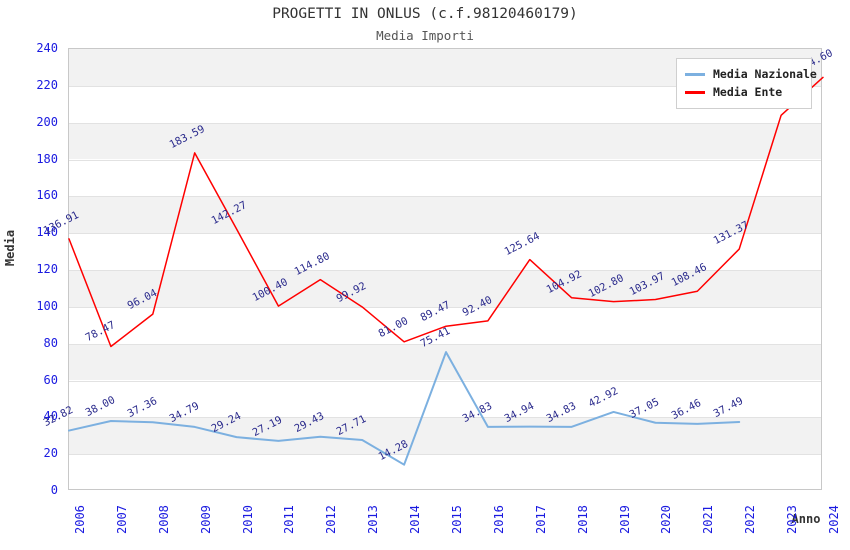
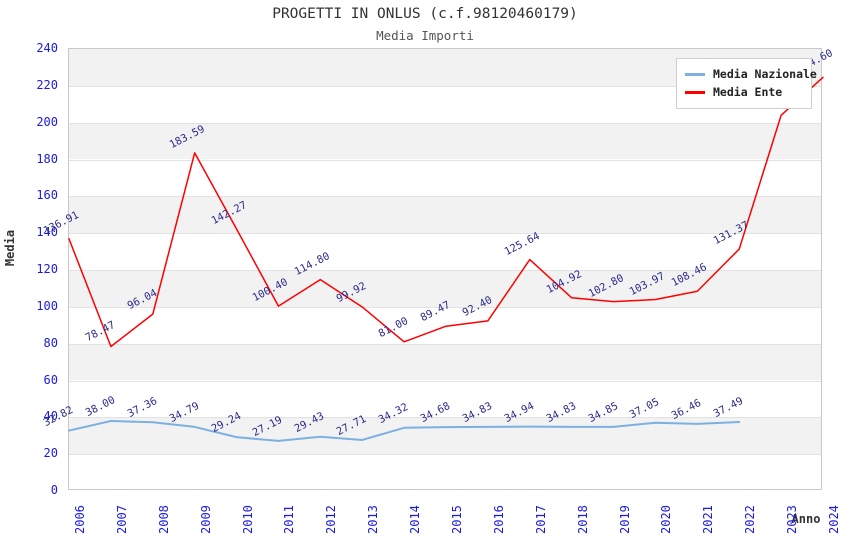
Media Nazionale/2014: 14.28 -> 34.32
Media Nazionale/2015: 75.41 -> 34.68
Media Nazionale/2019: 42.92 -> 34.85
